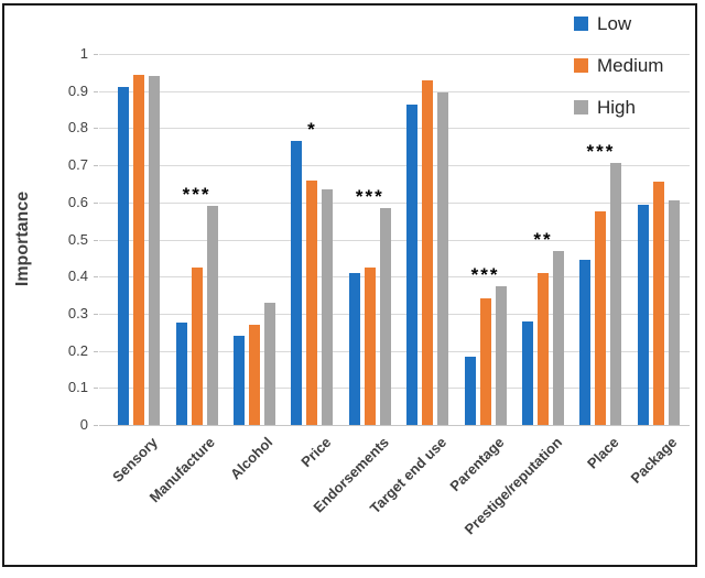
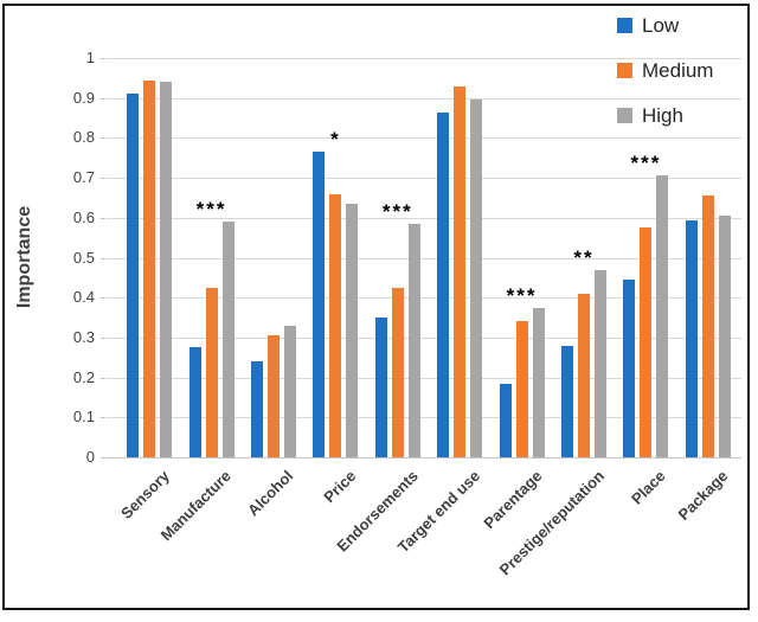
Medium/Alcohol: 0.27 -> 0.30
Low/Endorsements: 0.41 -> 0.35
